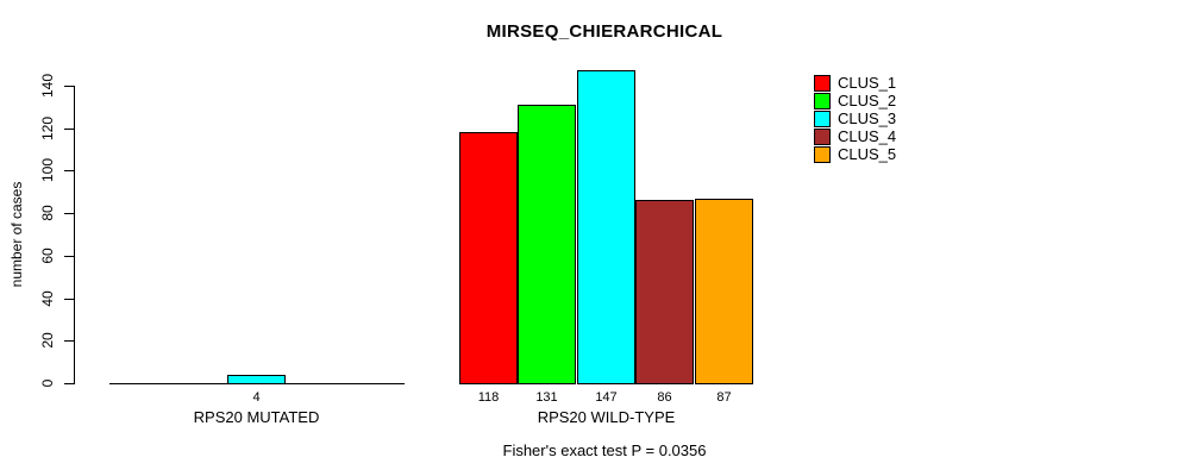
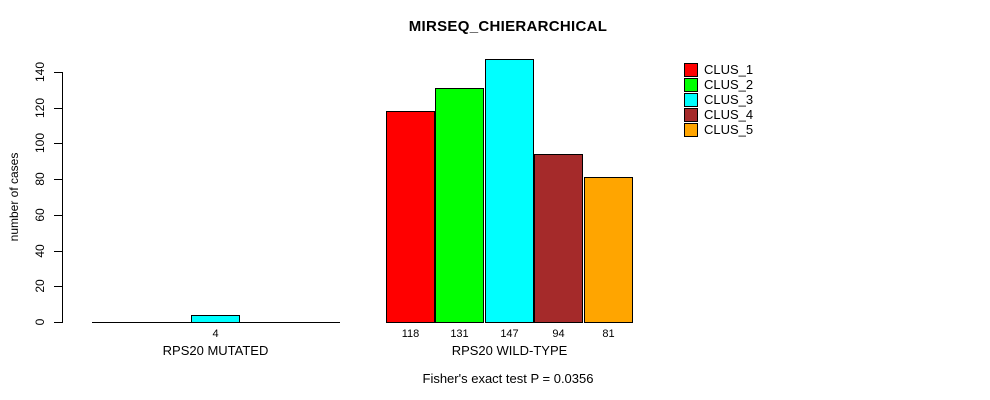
CLUS_4/RPS20 WILD-TYPE: 86 -> 94
CLUS_5/RPS20 WILD-TYPE: 87 -> 81
